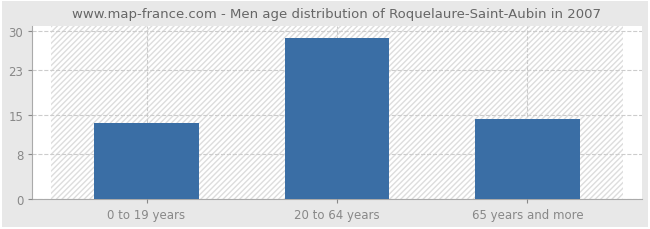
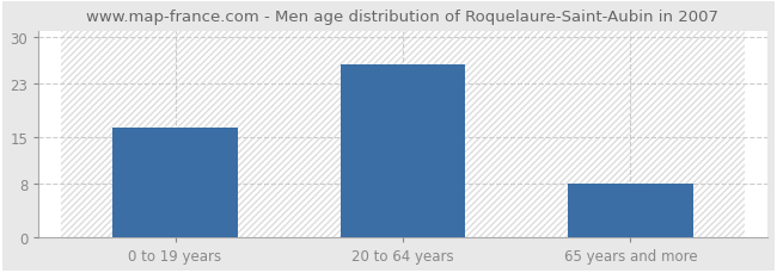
0 to 19 years: 13.6 -> 16.5
20 to 64 years: 28.8 -> 26.0
65 years and more: 14.2 -> 8.0
